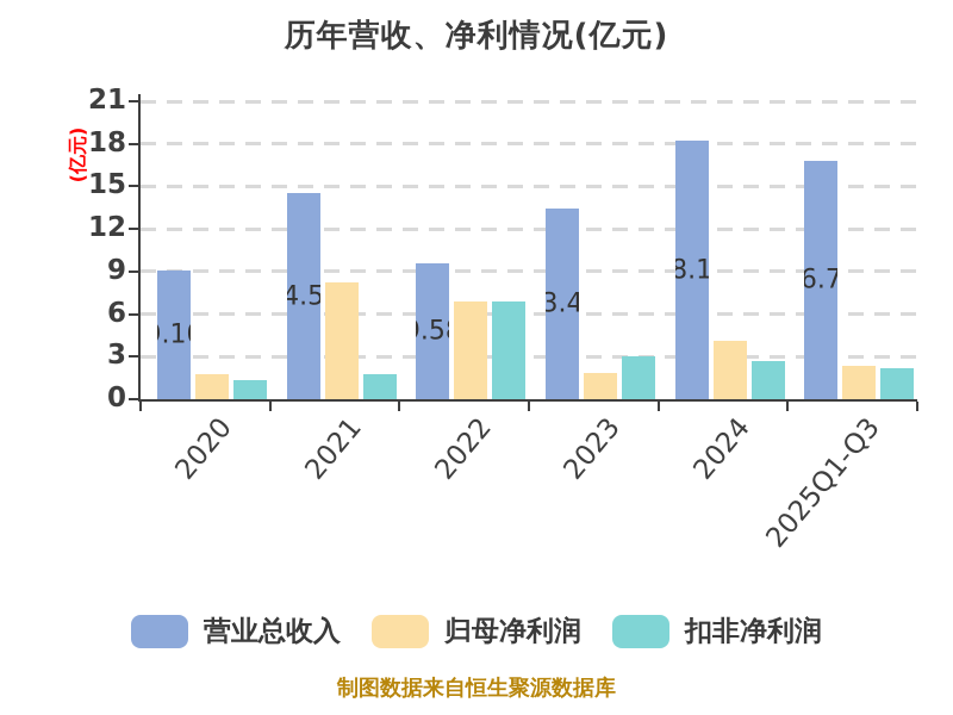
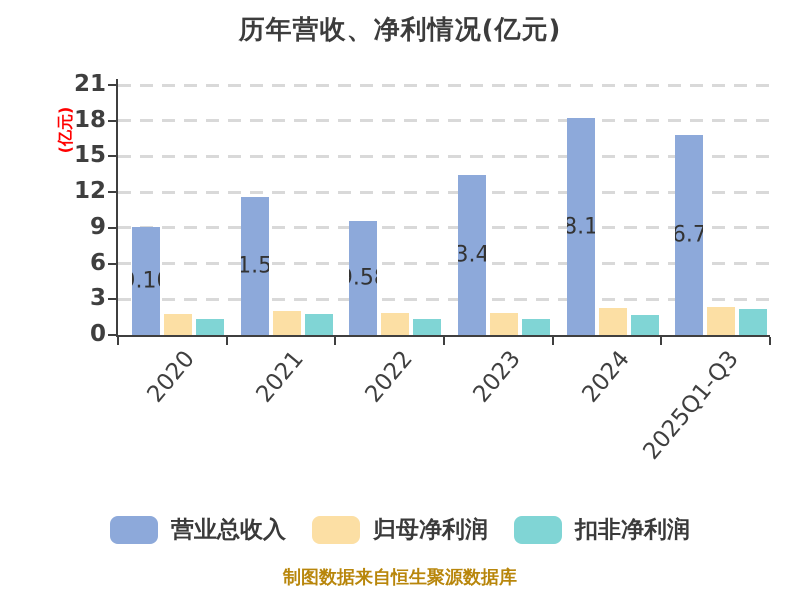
营业总收入/2021: 14.50 -> 11.59
归母净利润/2021: 8.2 -> 2.0
归母净利润/2022: 6.9 -> 1.8
扣非净利润/2022: 6.9 -> 1.3
扣非净利润/2023: 3.0 -> 1.3
归母净利润/2024: 4.1 -> 2.3
扣非净利润/2024: 2.7 -> 1.7
